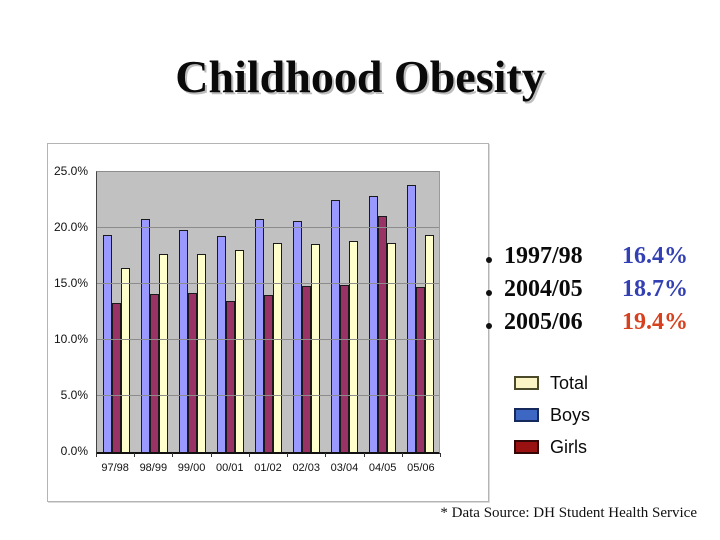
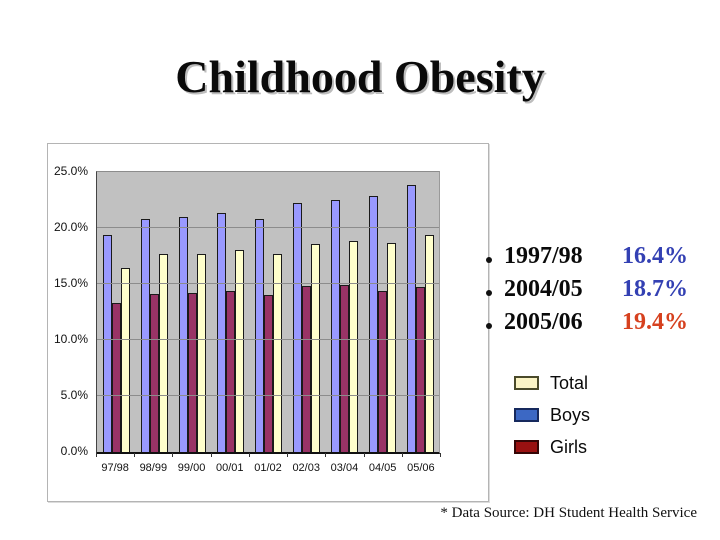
Boys/99/00: 19.8% -> 21.0%
Boys/00/01: 19.3% -> 21.3%
Girls/00/01: 13.5% -> 14.4%
Total/01/02: 18.7% -> 17.7%
Boys/02/03: 20.6% -> 22.2%
Girls/04/05: 21.1% -> 14.4%
